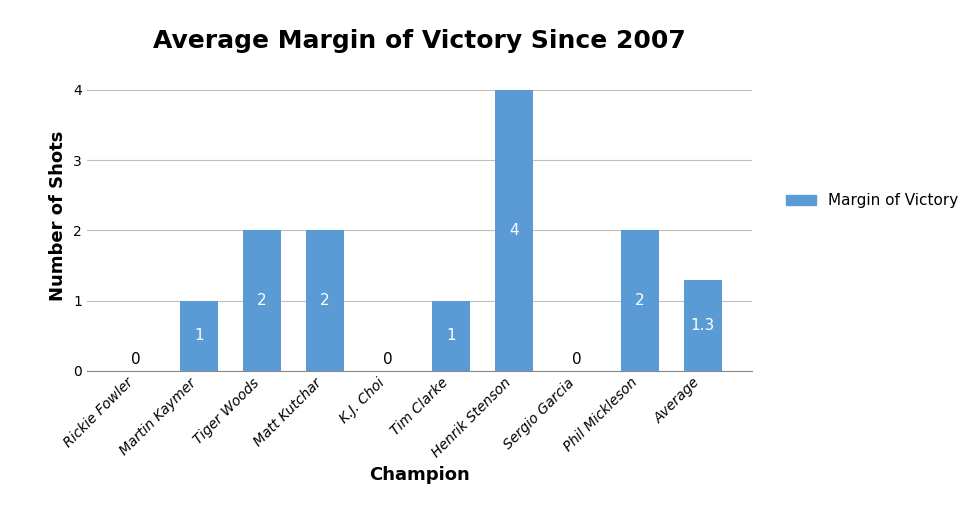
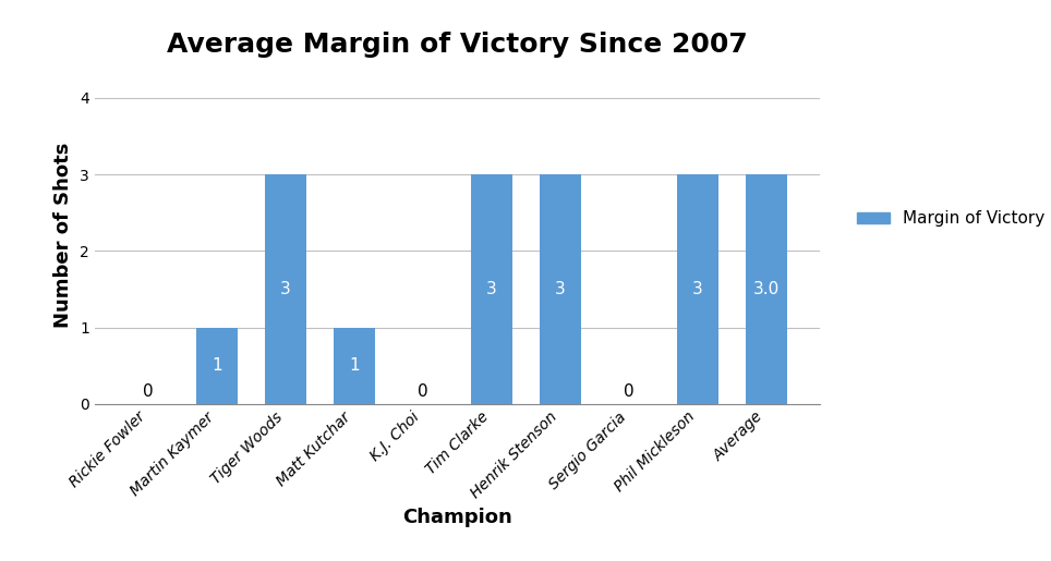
Tiger Woods: 2 -> 3
Matt Kutchar: 2 -> 1
Tim Clarke: 1 -> 3
Henrik Stenson: 4 -> 3
Phil Mickleson: 2 -> 3
Average: 1.3 -> 3.0
